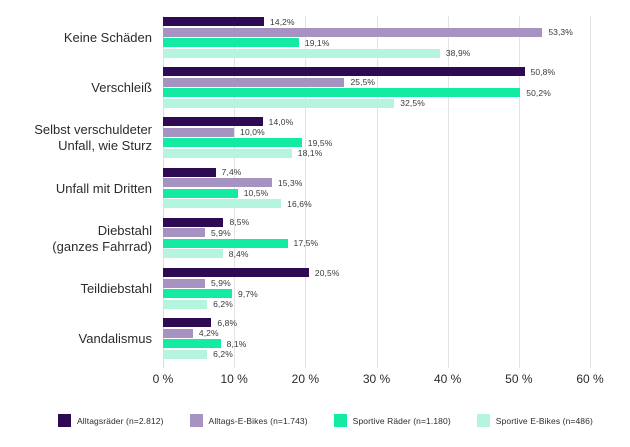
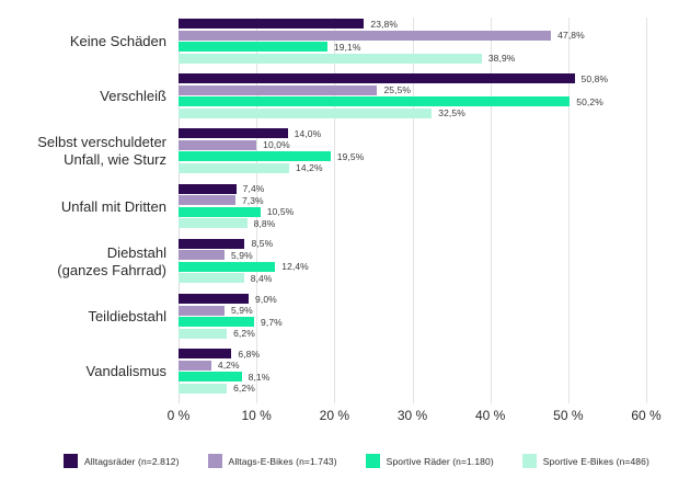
Alltagsräder (n=2.812)/Keine Schäden: 14,2% -> 23,8%
Alltags-E-Bikes (n=1.743)/Keine Schäden: 53,3% -> 47,8%
Sportive E-Bikes (n=486)/Selbst verschuldeter Unfall, wie Sturz: 18,1% -> 14,2%
Alltags-E-Bikes (n=1.743)/Unfall mit Dritten: 15,3% -> 7,3%
Sportive E-Bikes (n=486)/Unfall mit Dritten: 16,6% -> 8,8%
Sportive Räder (n=1.180)/Diebstahl (ganzes Fahrrad): 17,5% -> 12,4%
Alltagsräder (n=2.812)/Teildiebstahl: 20,5% -> 9,0%
